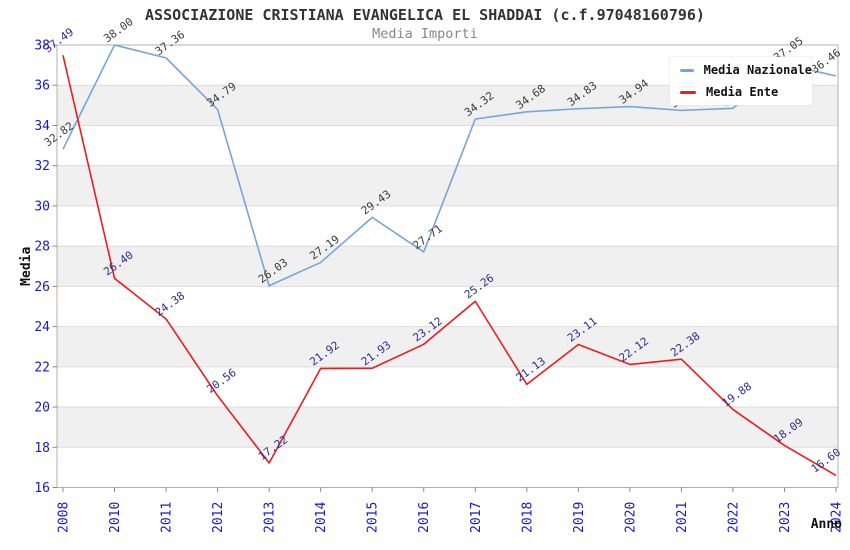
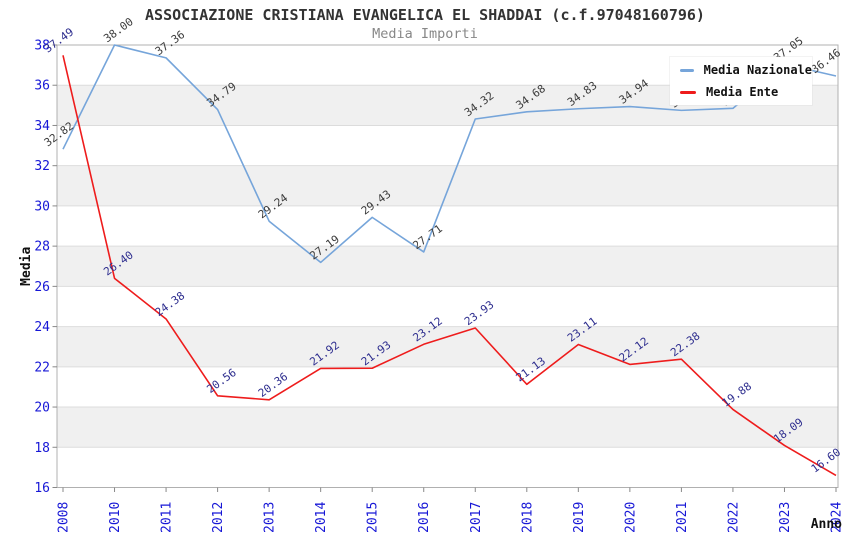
Media Nazionale/2013: 26.03 -> 29.24
Media Ente/2013: 17.22 -> 20.36
Media Ente/2017: 25.26 -> 23.93
